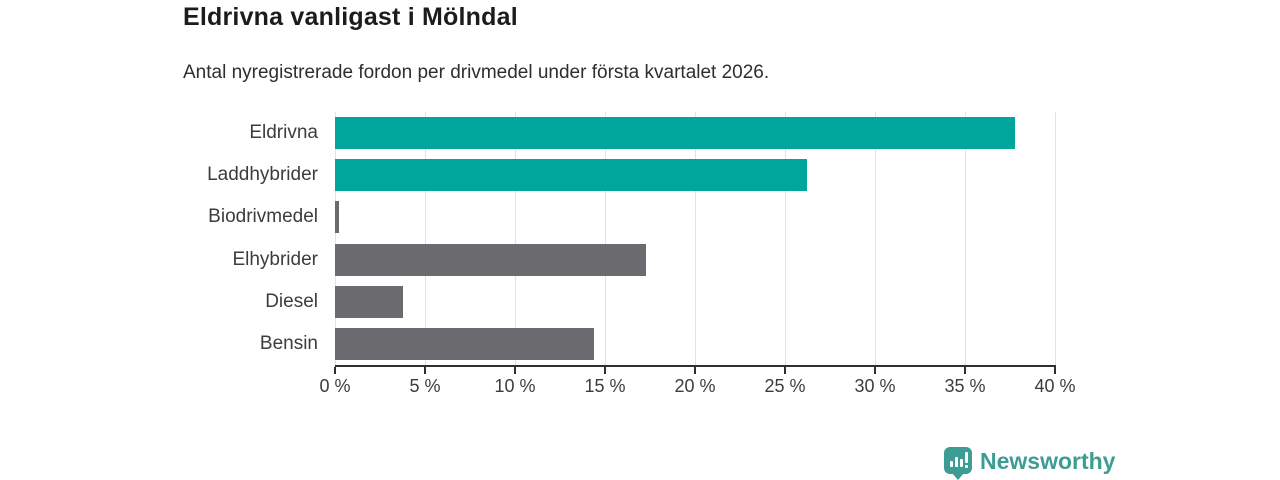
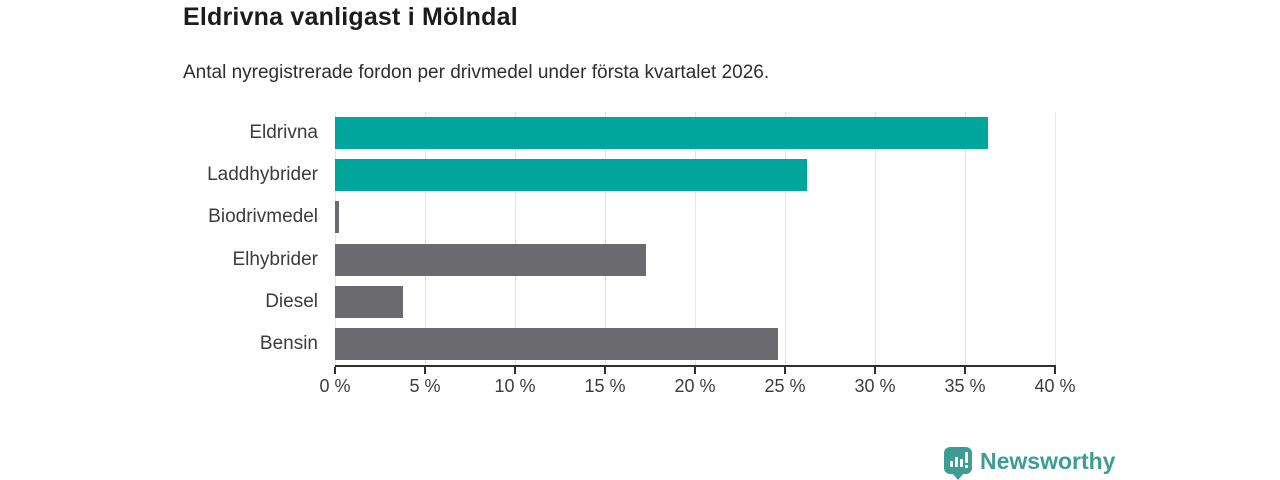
Eldrivna: 37.8% -> 36.3%
Bensin: 14.4% -> 24.6%
